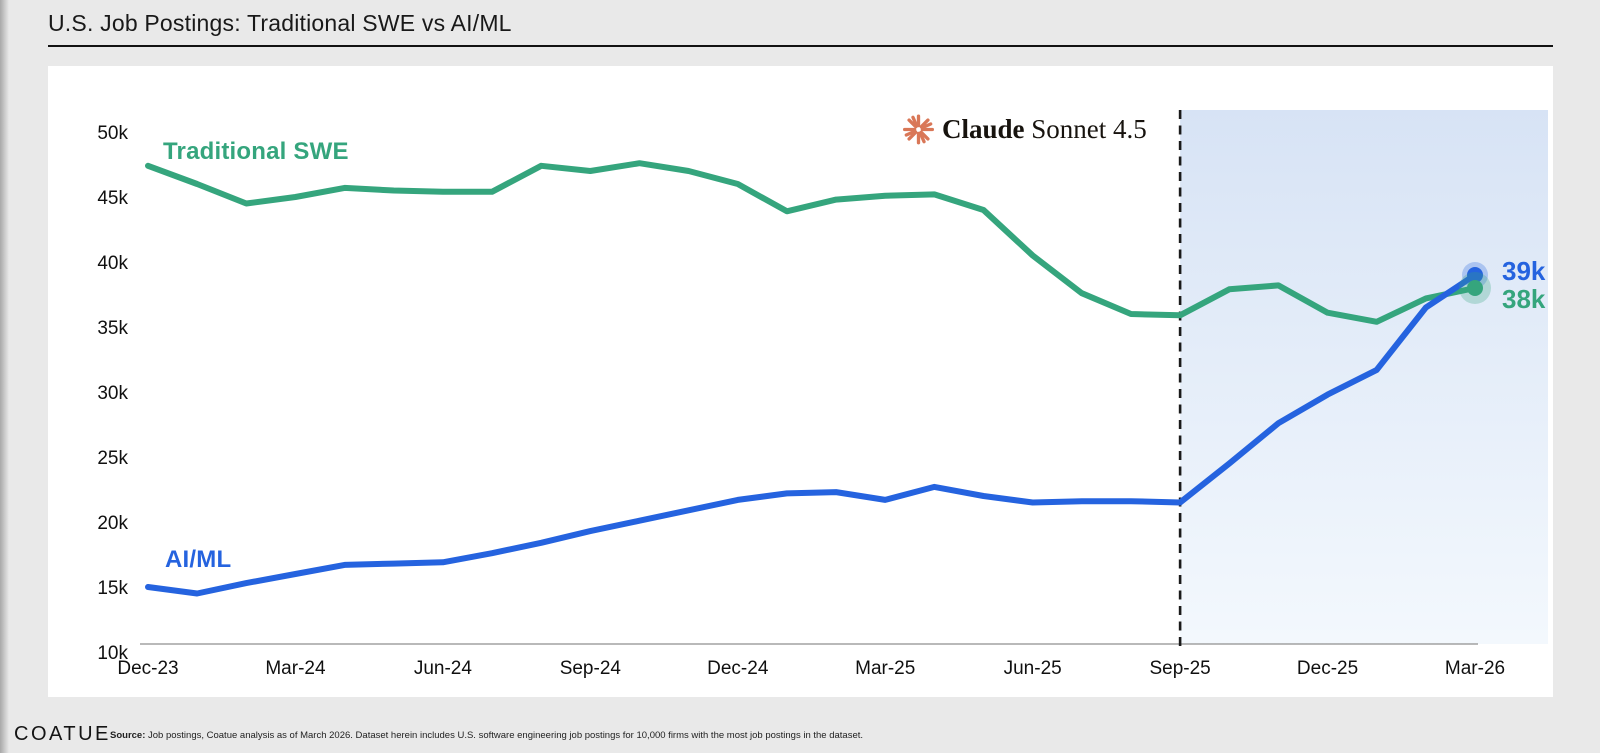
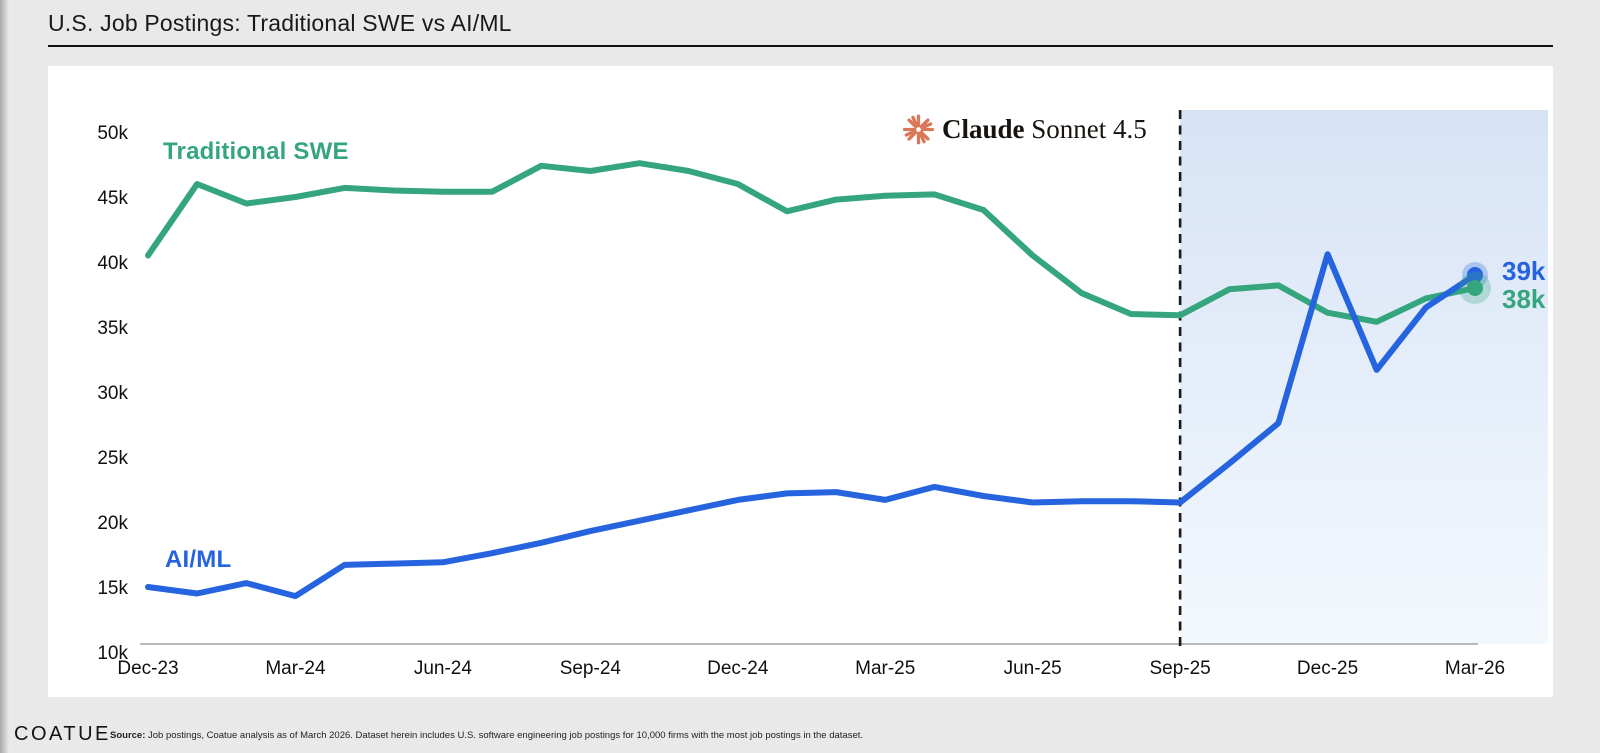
Traditional SWE/Dec-23: 47.4k -> 40.5k
AI/ML/Mar-24: 16.0k -> 14.3k
AI/ML/Dec-25: 29.8k -> 40.6k
